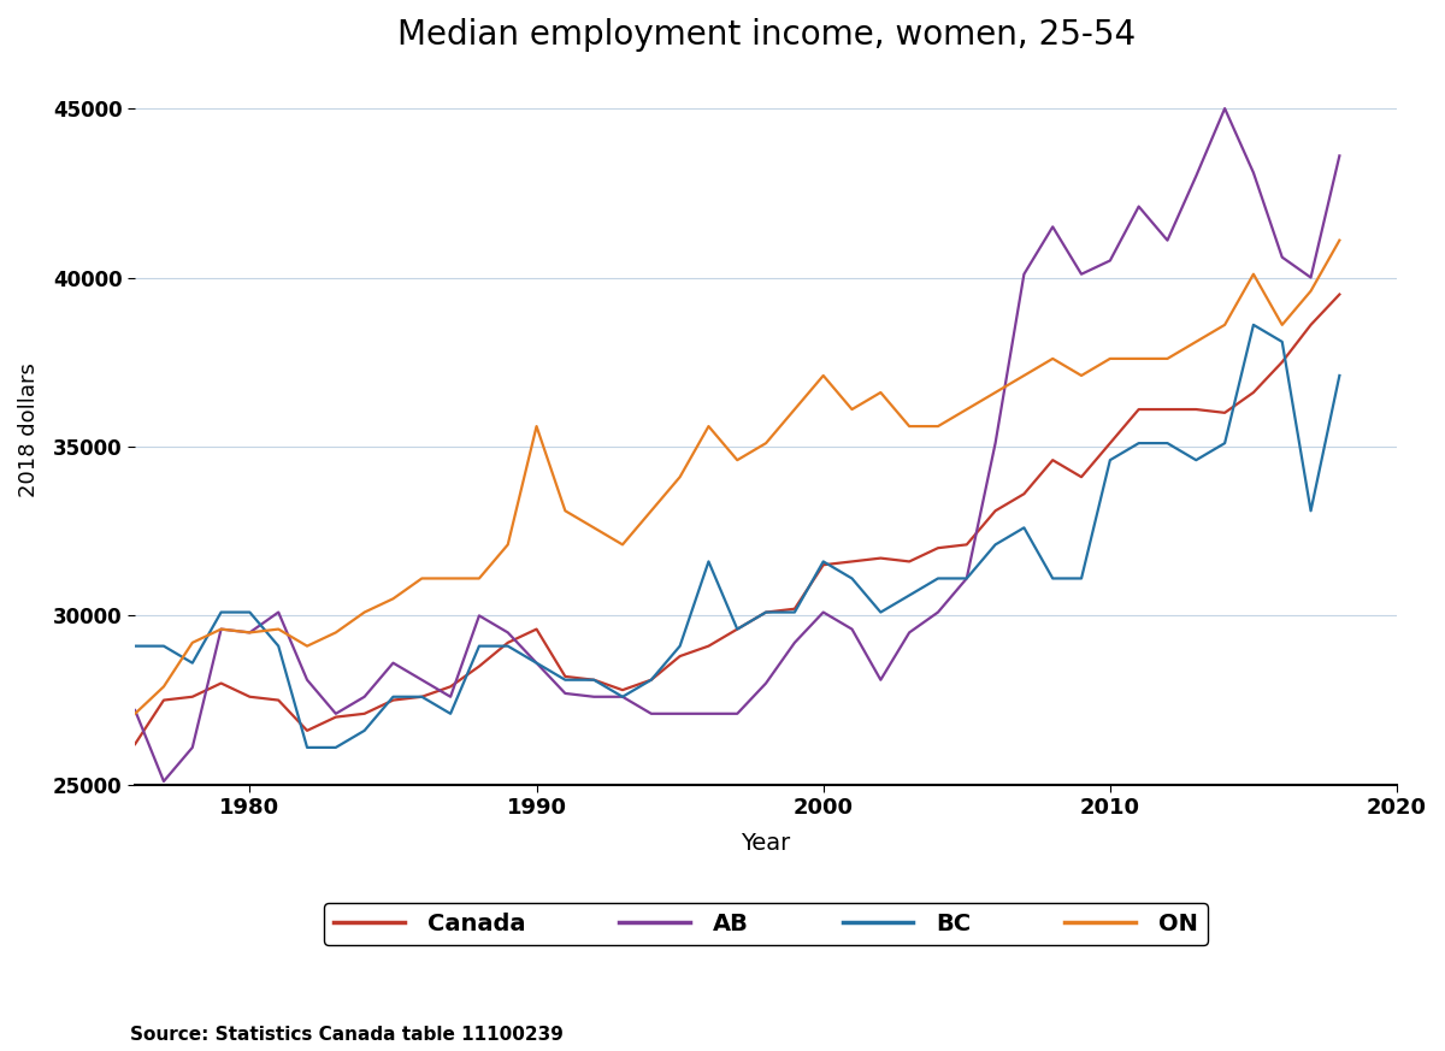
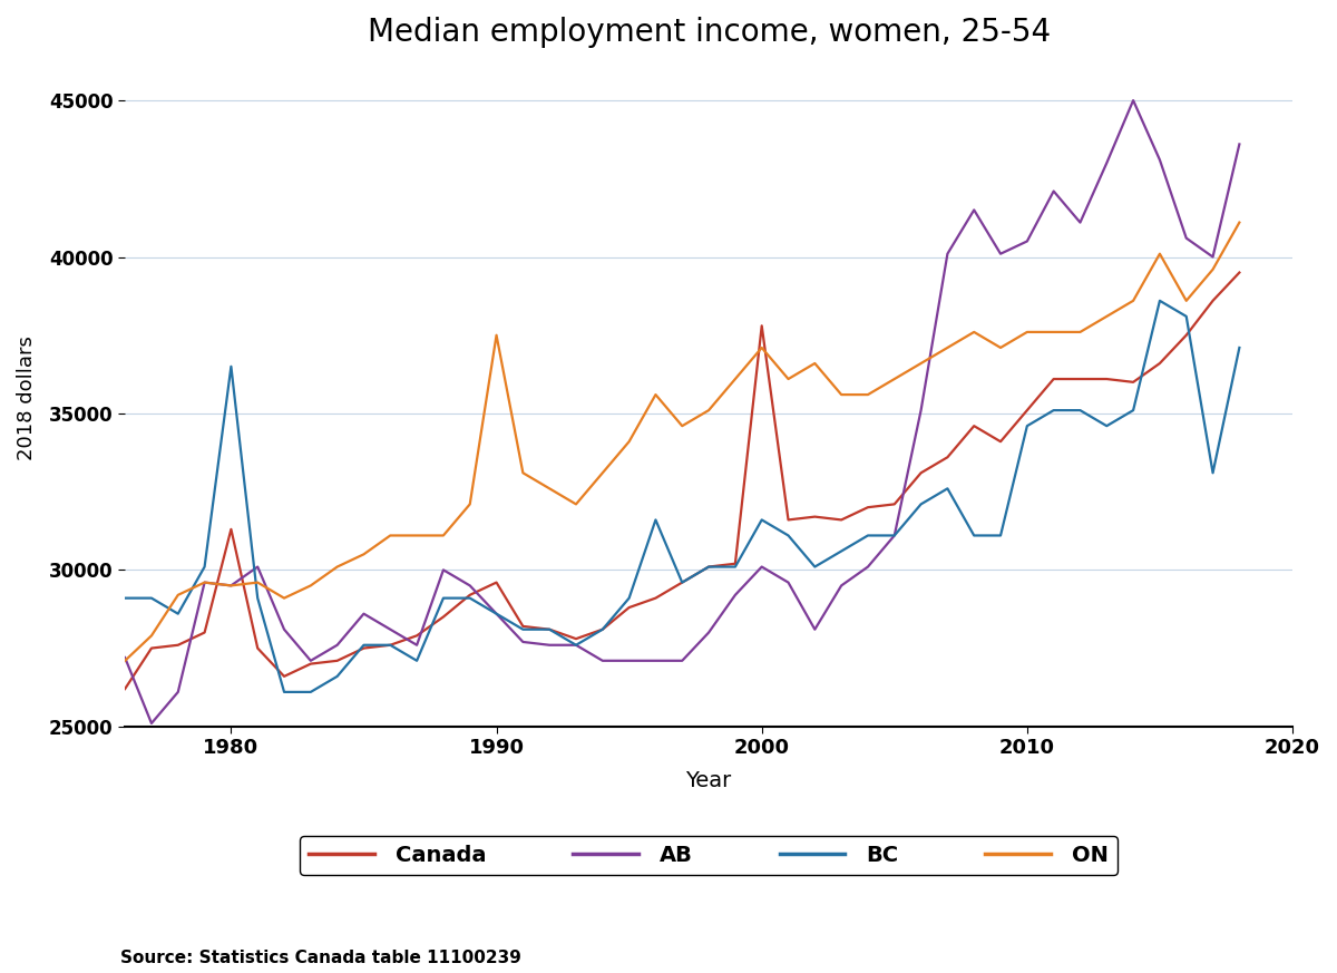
Canada/1980: 27600 -> 31300
BC/1980: 30100 -> 36500
ON/1990: 35600 -> 37500
Canada/2000: 31500 -> 37800
